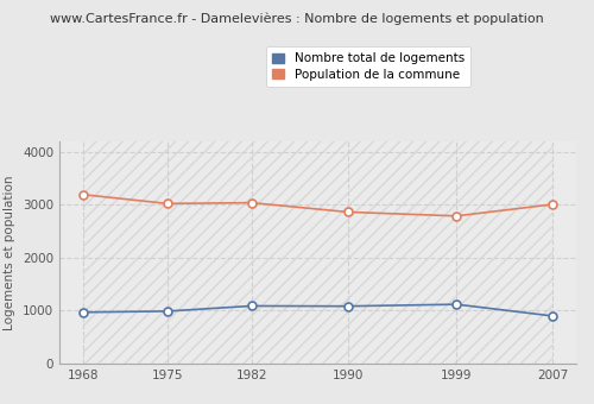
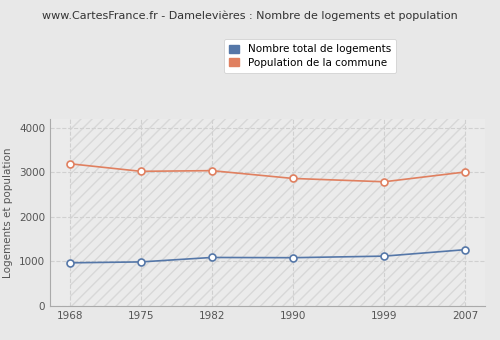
Nombre total de logements/2007: 900 -> 1260
